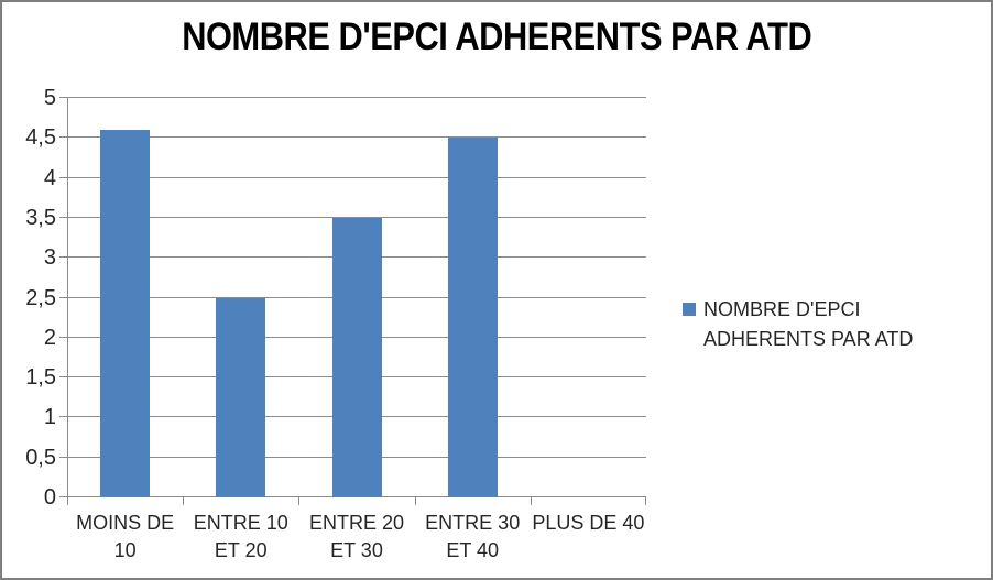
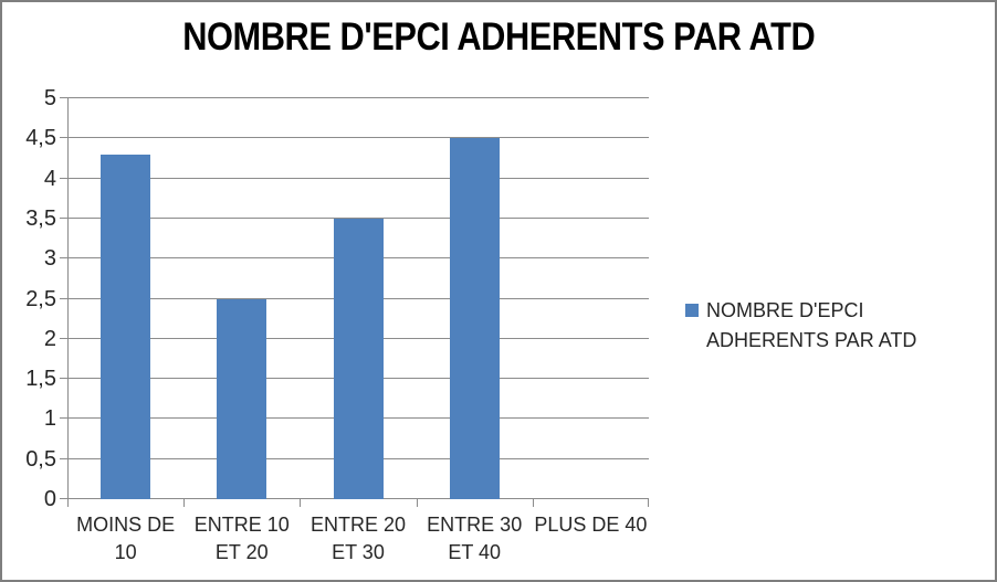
MOINS DE 10: 4.6 -> 4.3
